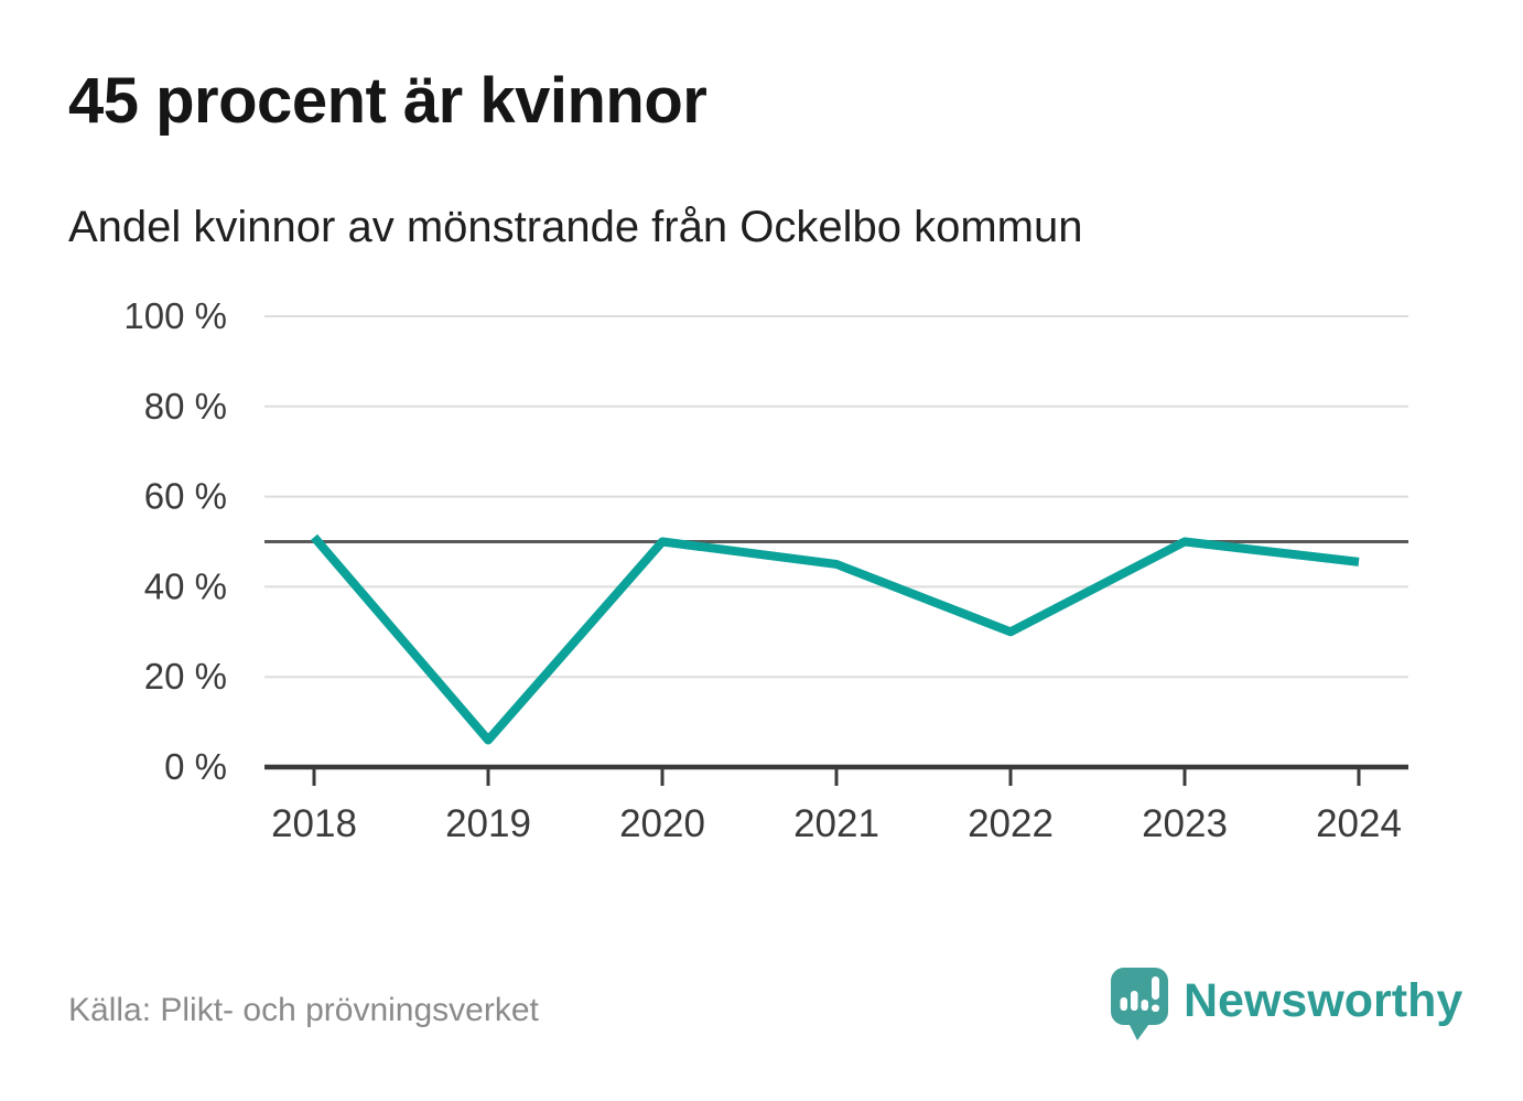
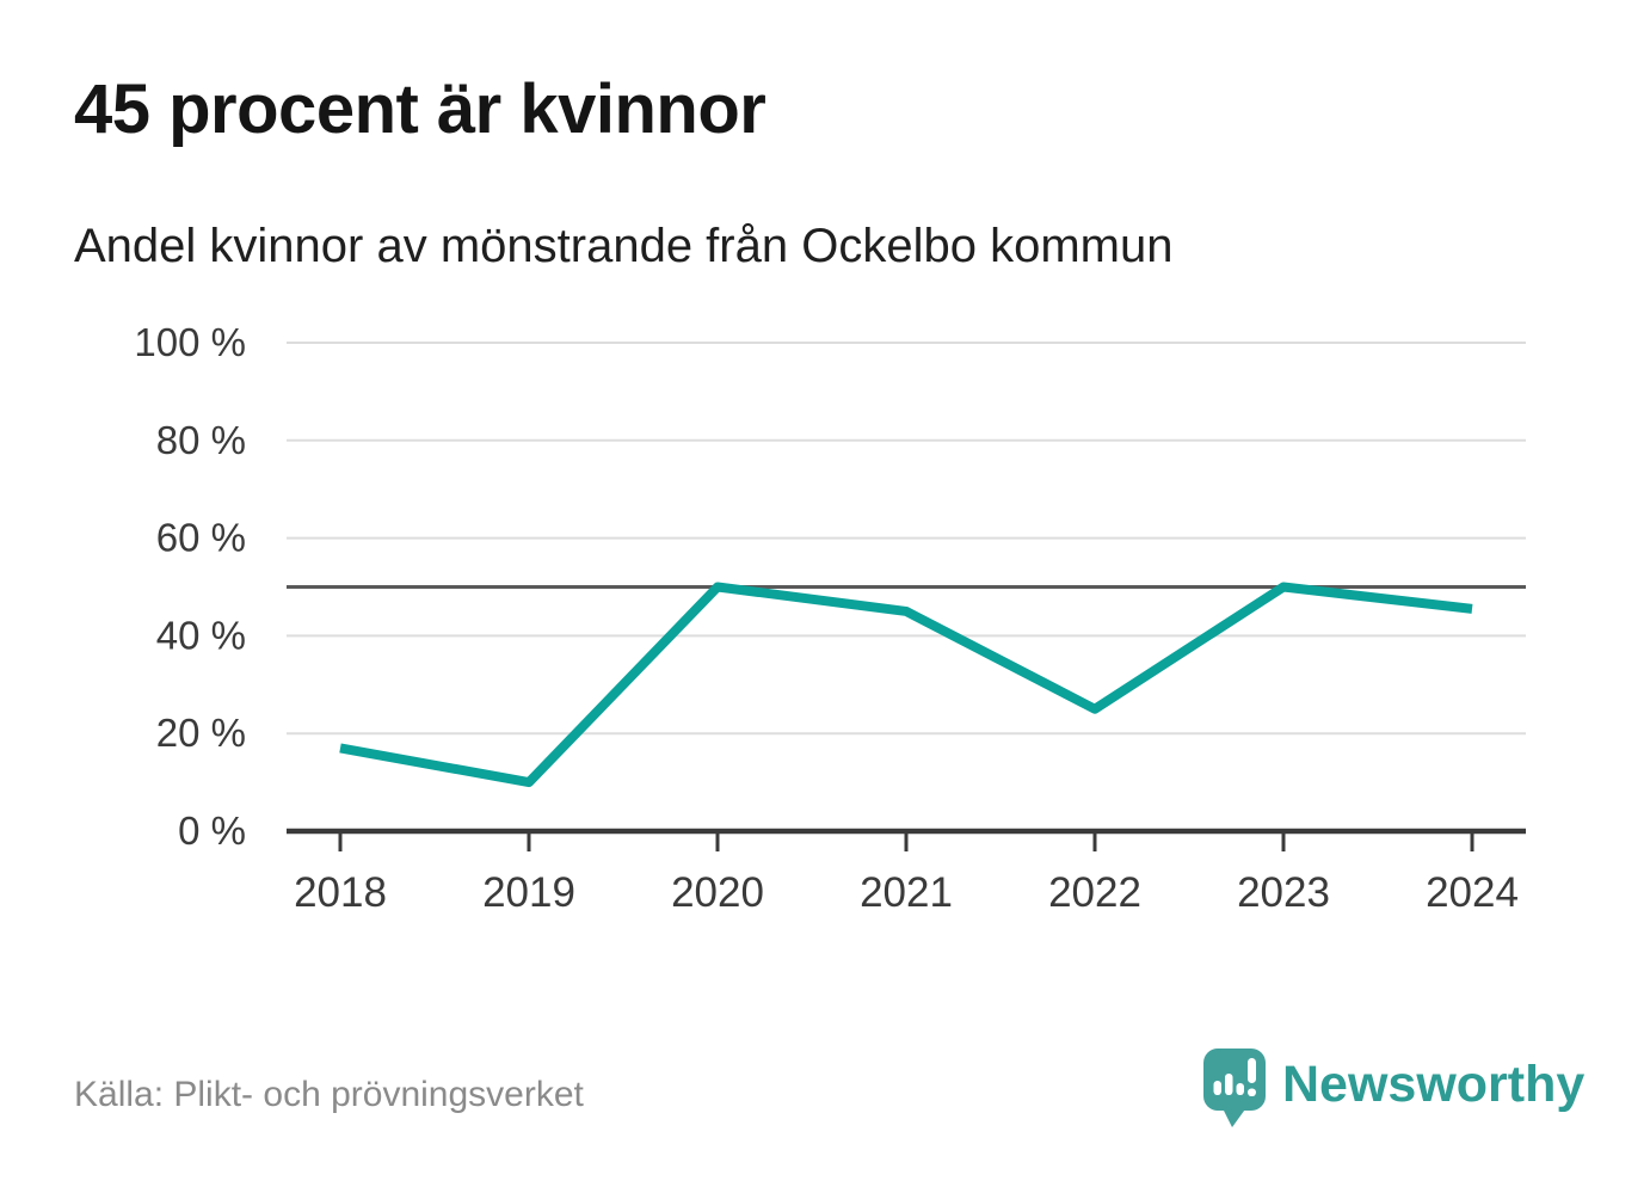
2018: 51% -> 17%
2019: 6% -> 10%
2022: 30% -> 25%
